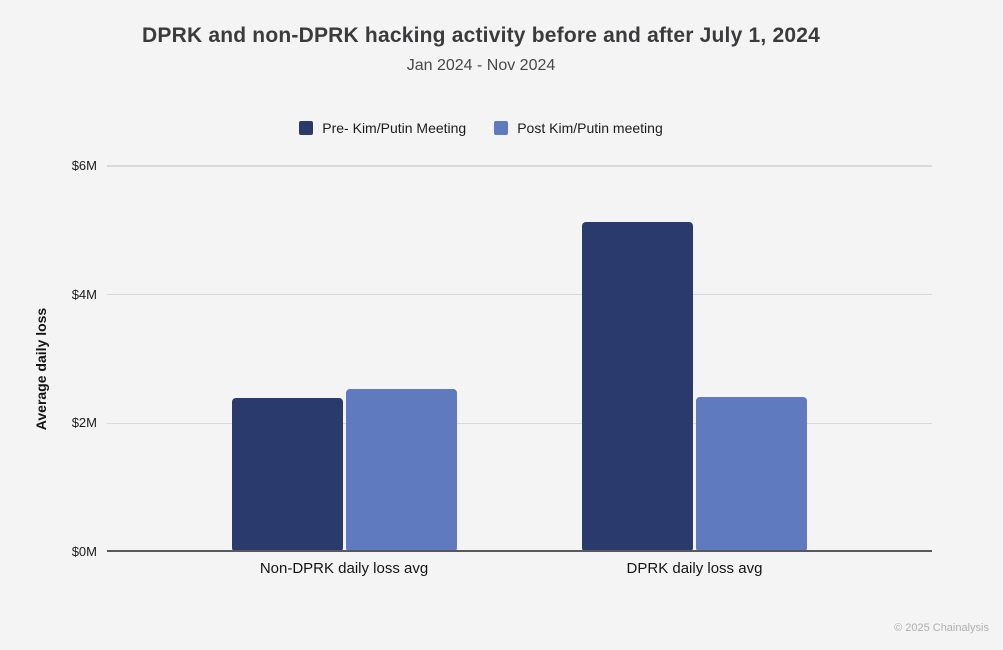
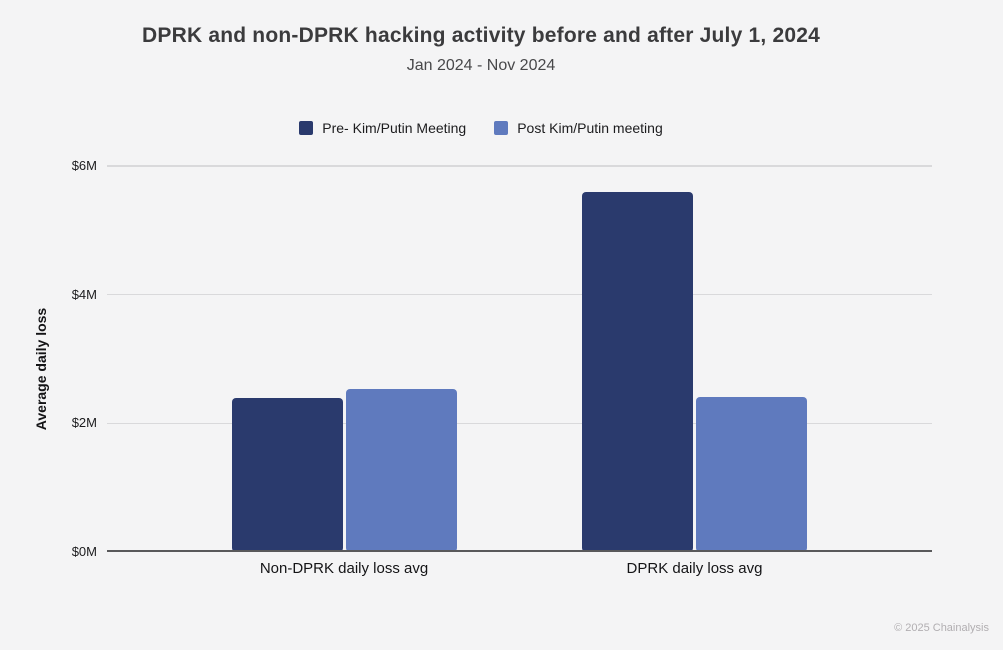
Pre- Kim/Putin Meeting/DPRK daily loss avg: $5.1M -> $5.6M
